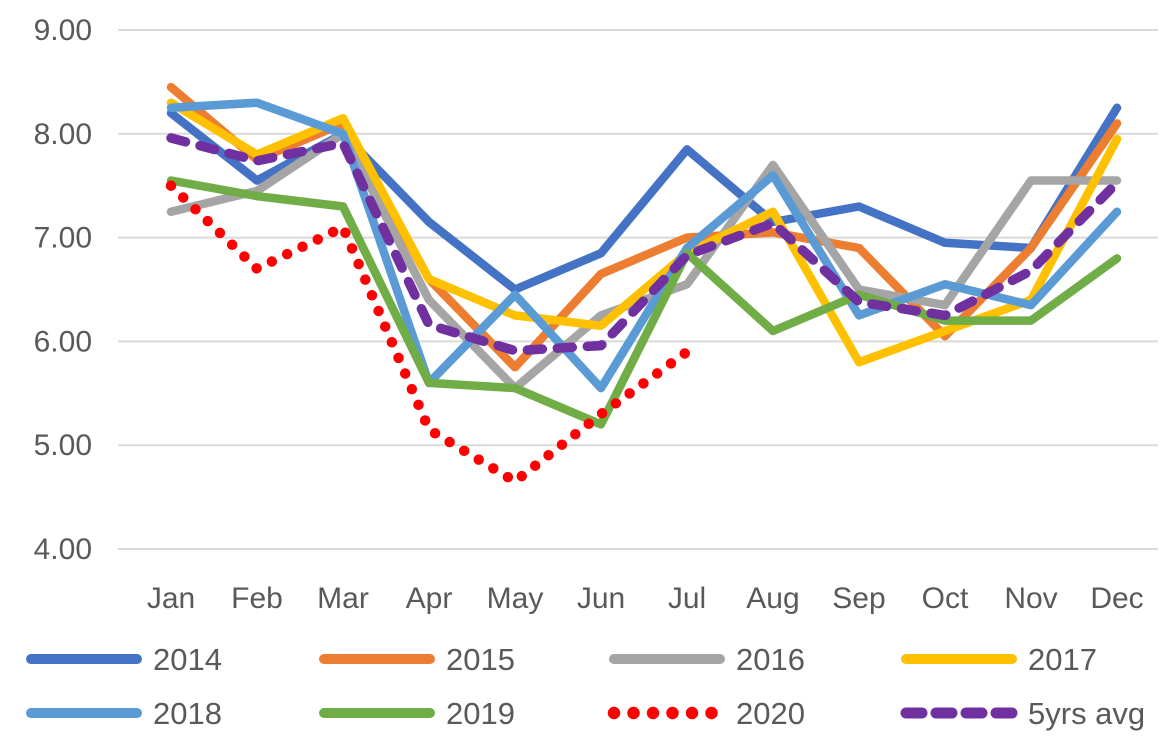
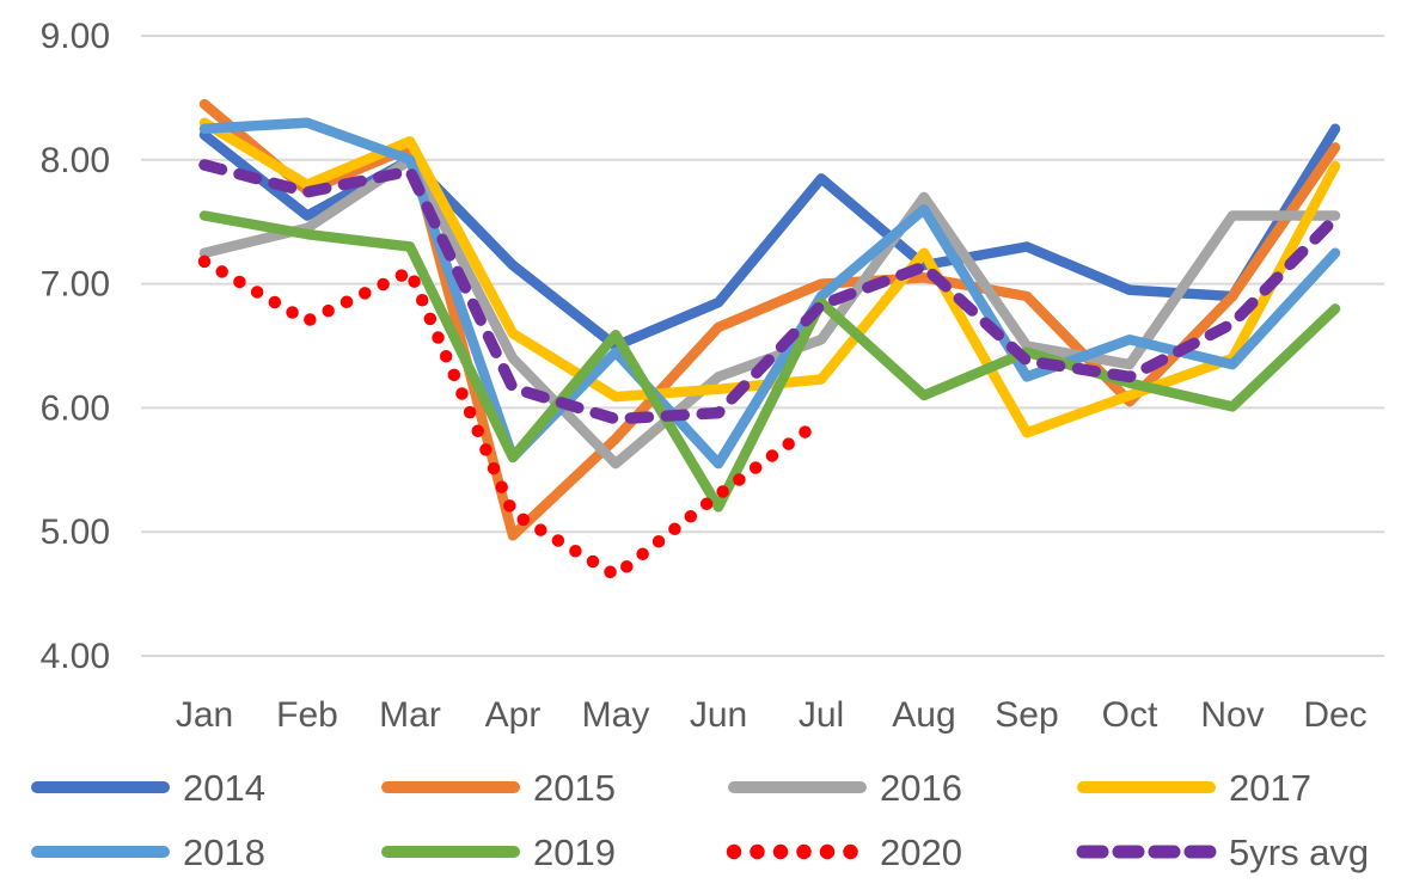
2020/Jan: 7.50 -> 7.18
2015/Apr: 6.60 -> 4.97
2017/May: 6.25 -> 6.09
2019/May: 5.55 -> 6.59
2017/Jul: 6.85 -> 6.23
2019/Nov: 6.20 -> 6.01
